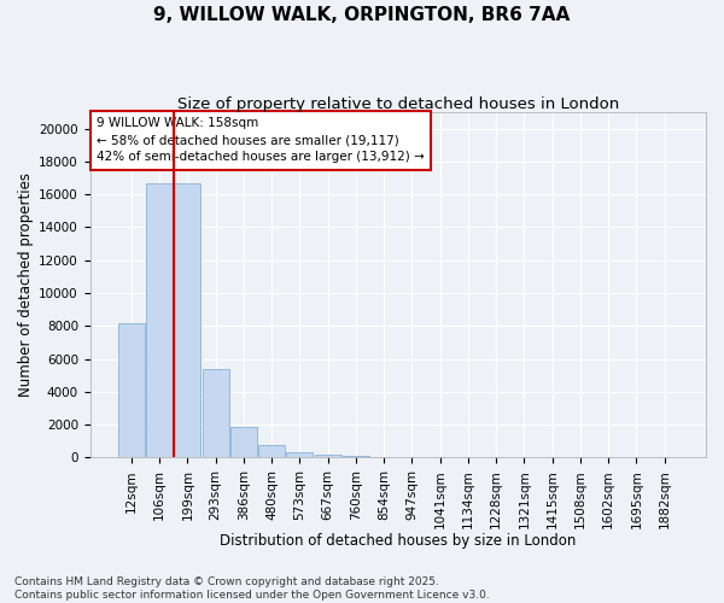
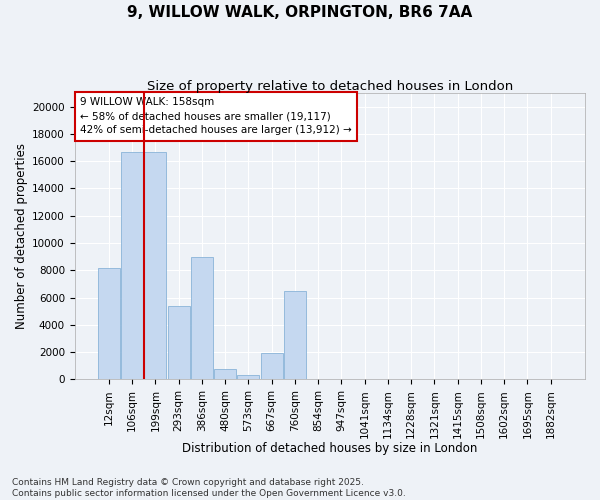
386sqm: 1800 -> 9000
667sqm: 200 -> 1900
760sqm: 100 -> 6500
